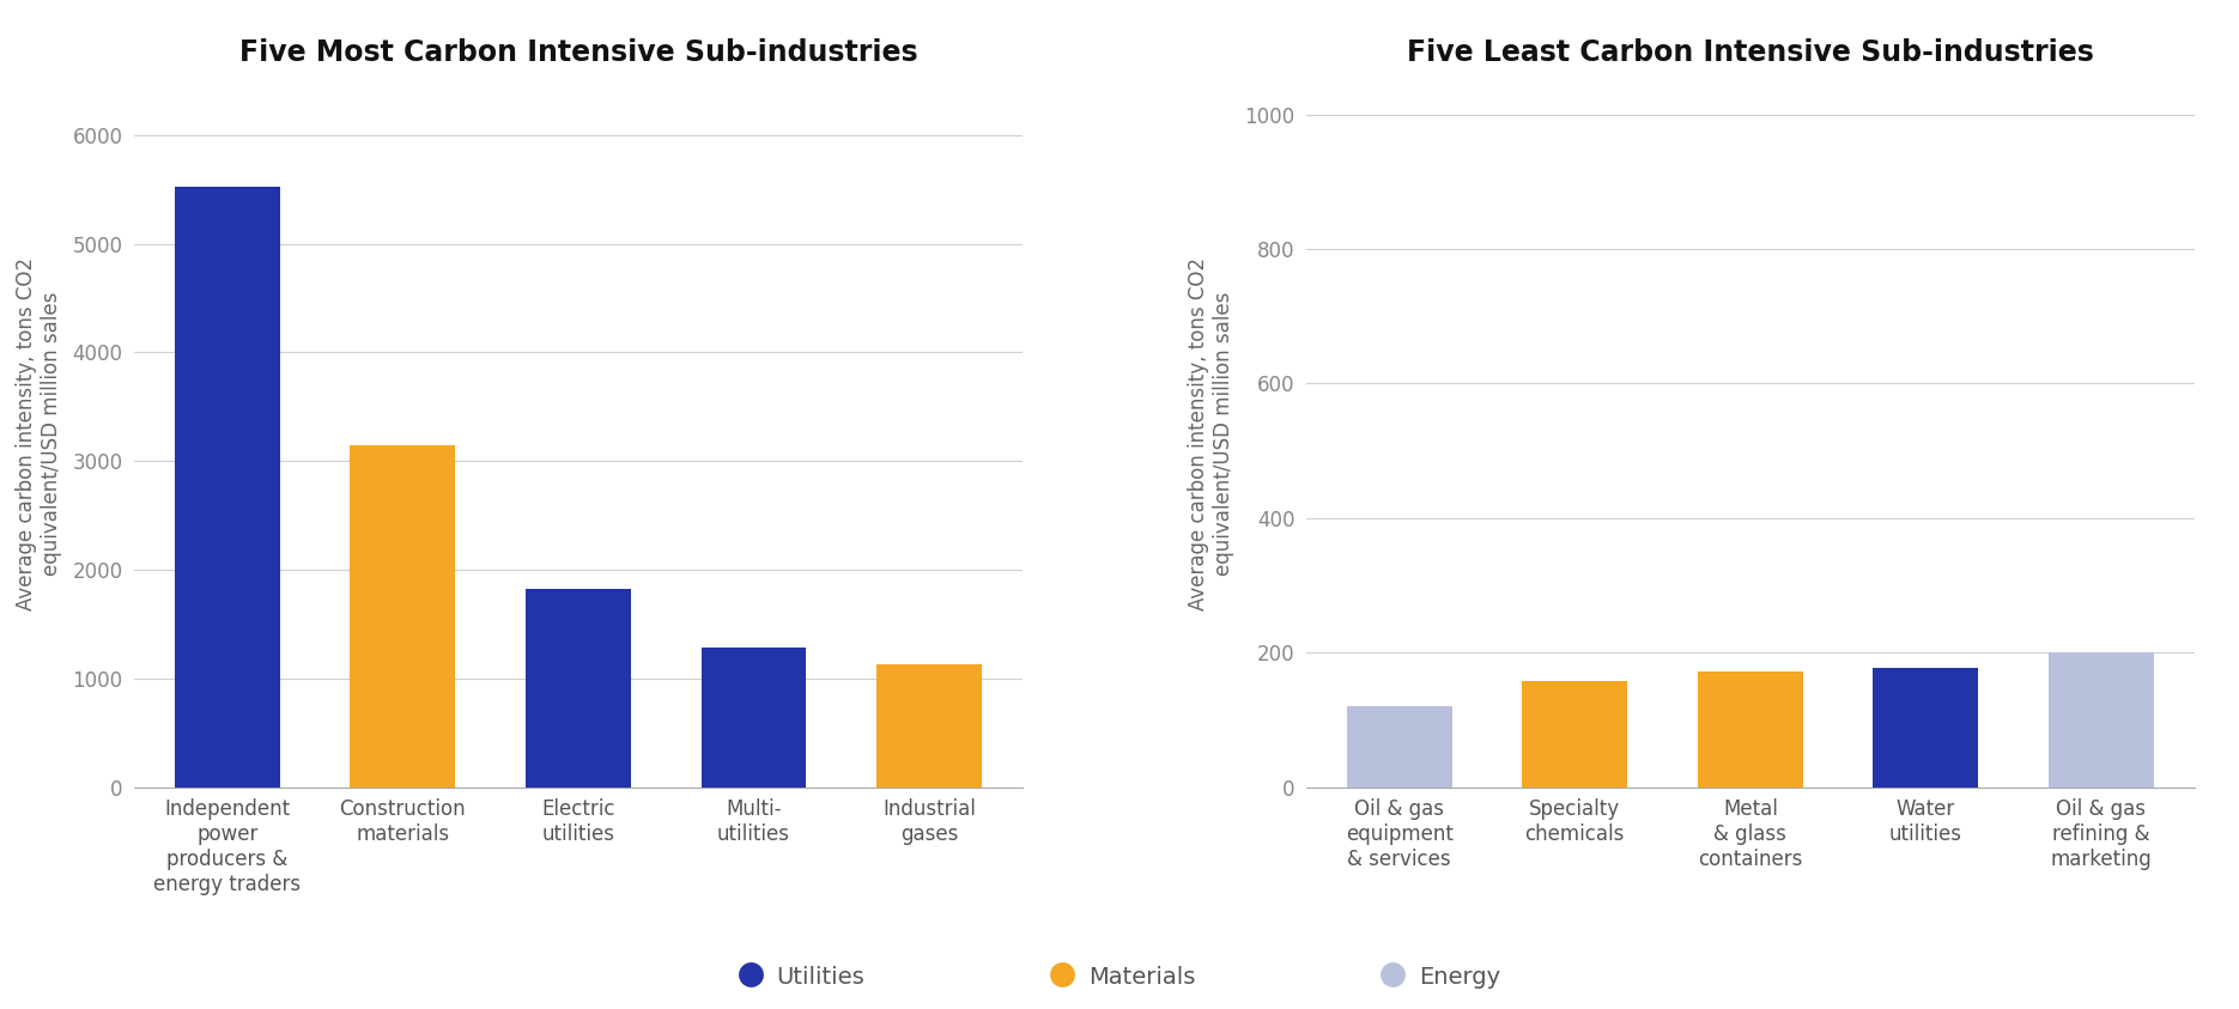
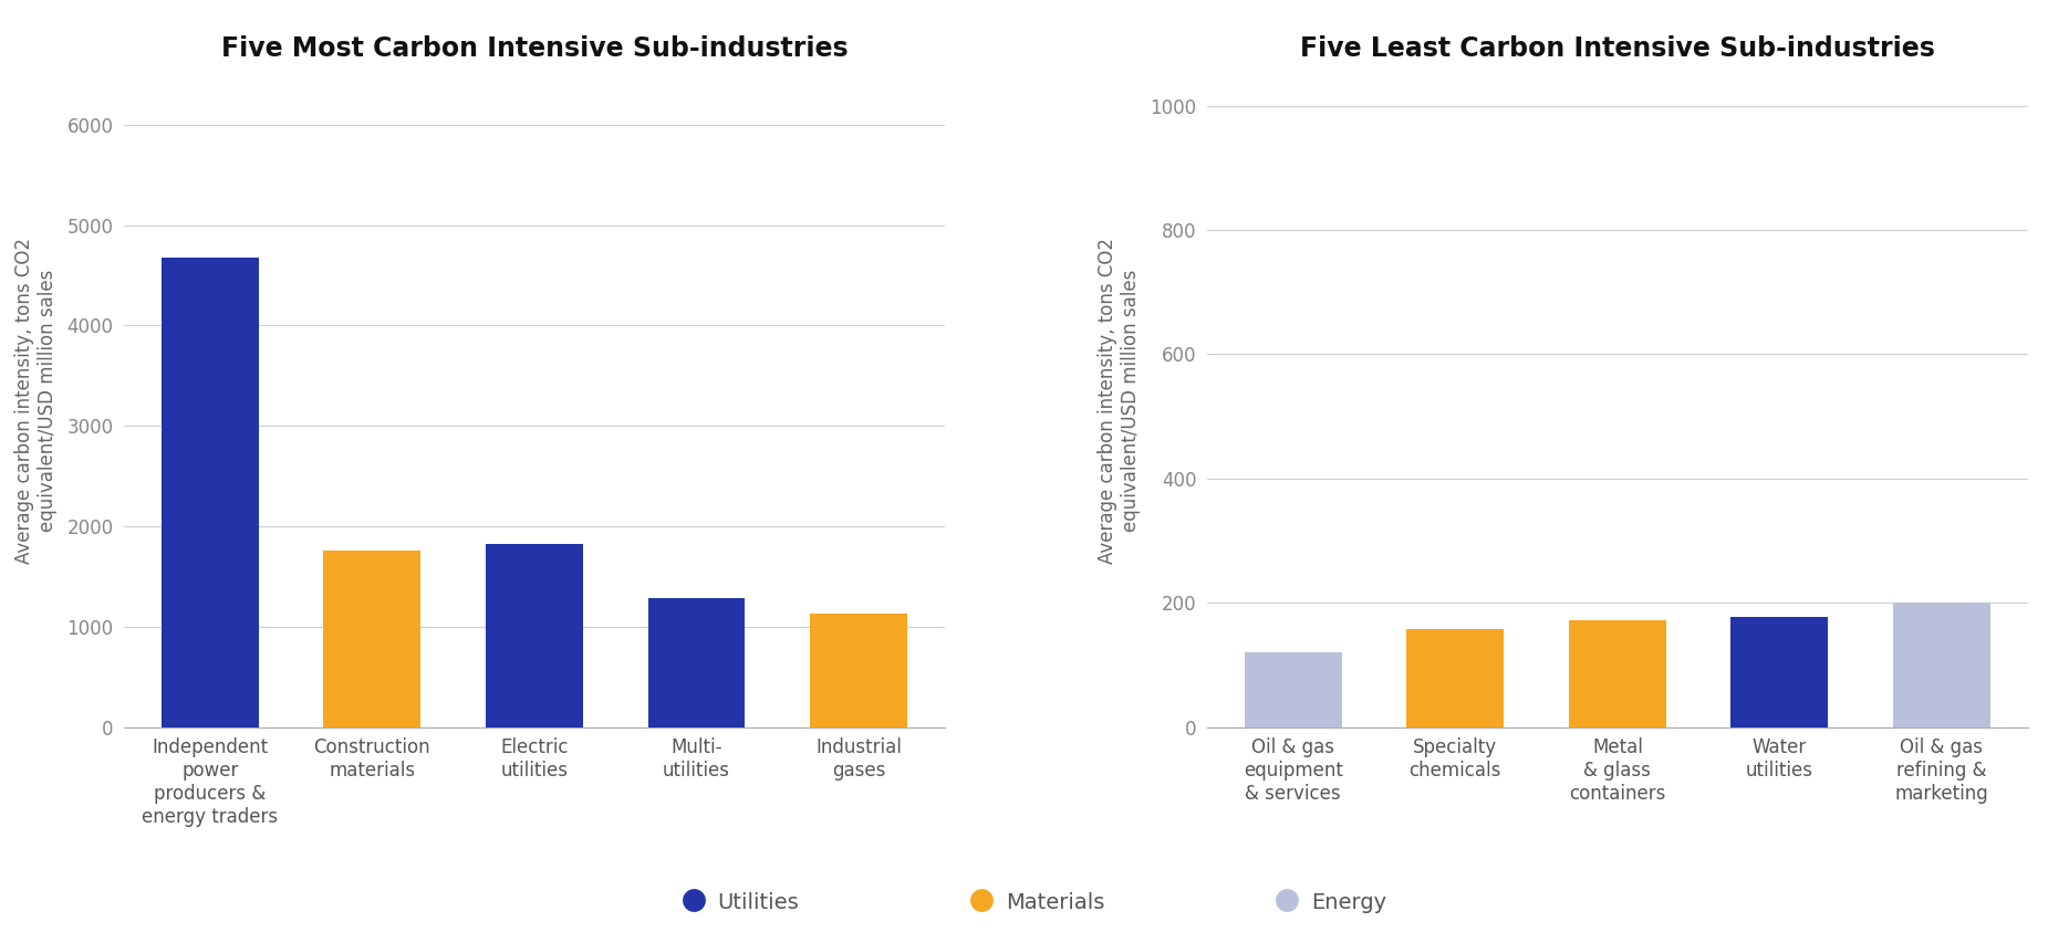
Five Most Carbon Intensive Sub-industries/Independent power producers & energy traders: 5530 -> 4680
Five Most Carbon Intensive Sub-industries/Construction materials: 3150 -> 1760
